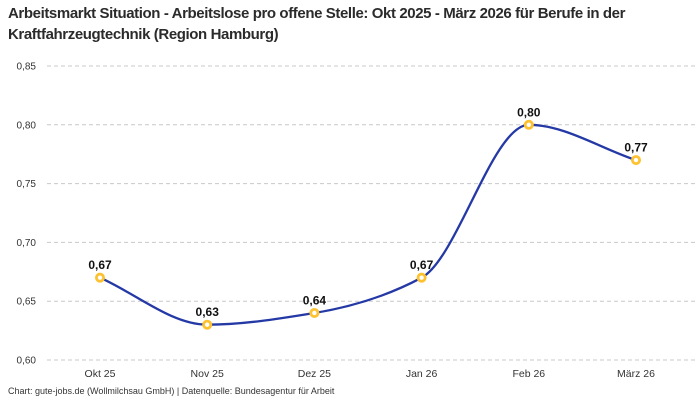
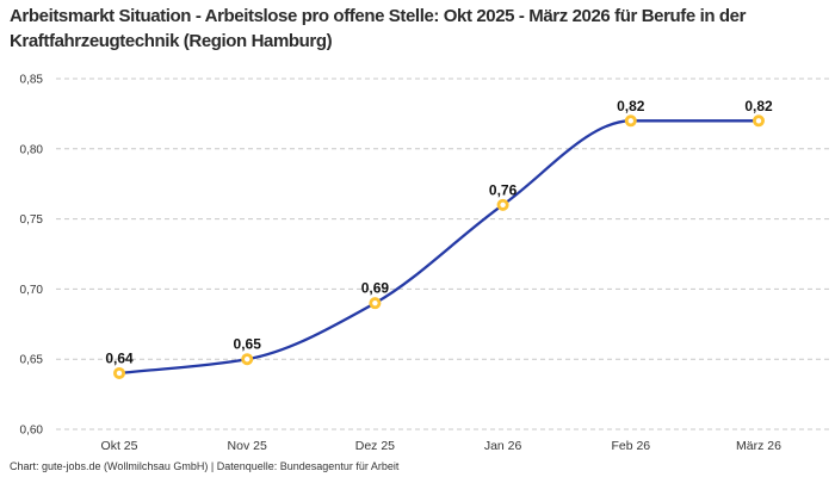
Okt 25: 0,67 -> 0,64
Nov 25: 0,63 -> 0,65
Dez 25: 0,64 -> 0,69
Jan 26: 0,67 -> 0,76
Feb 26: 0,80 -> 0,82
März 26: 0,77 -> 0,82
